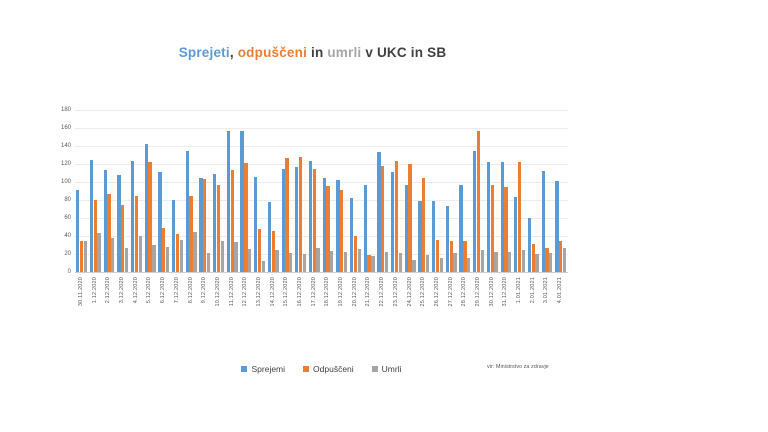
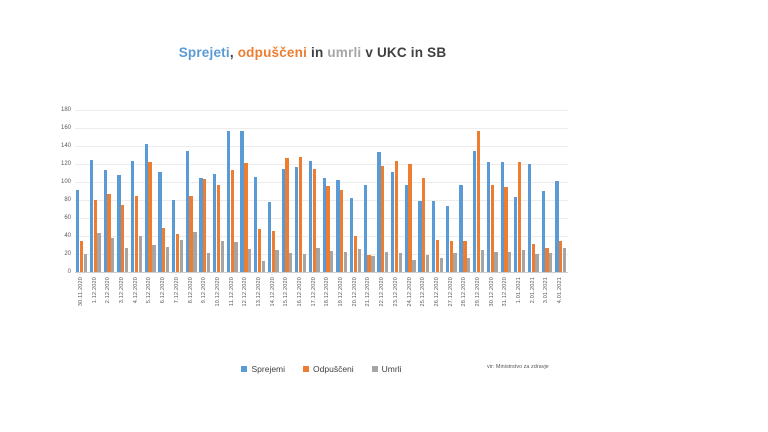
Umrli/30.11.2020: 40 -> 20
Sprejemi/2.01.2021: 60 -> 120
Sprejemi/3.01.2021: 110 -> 90
